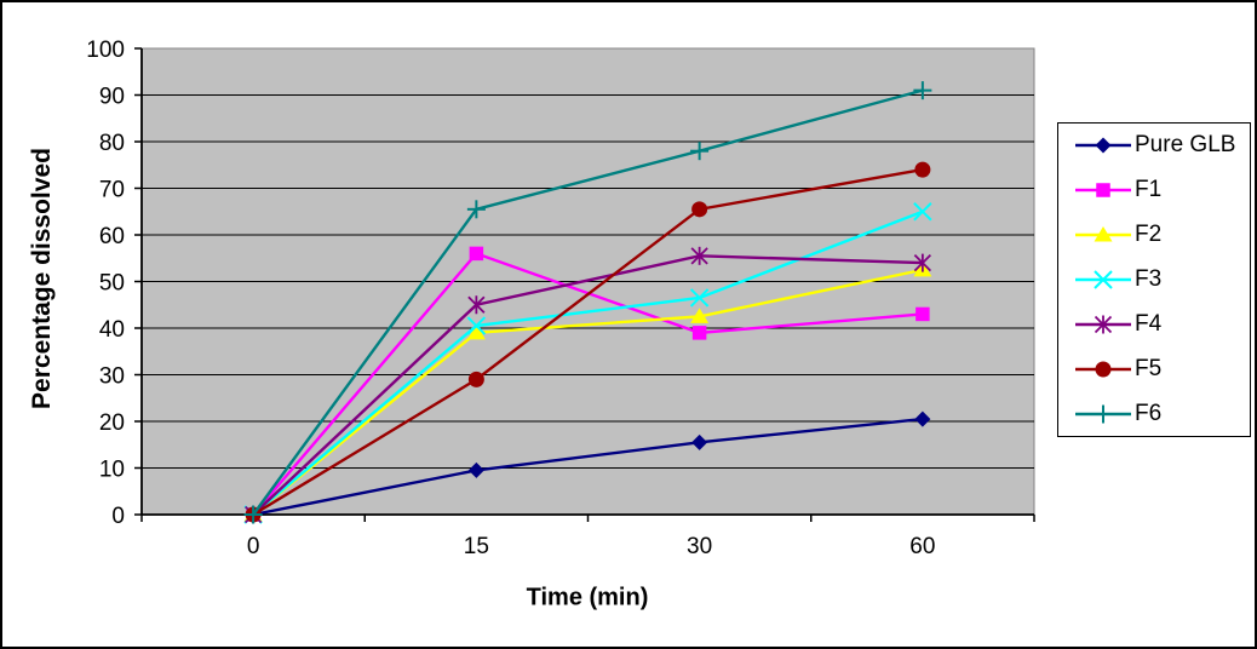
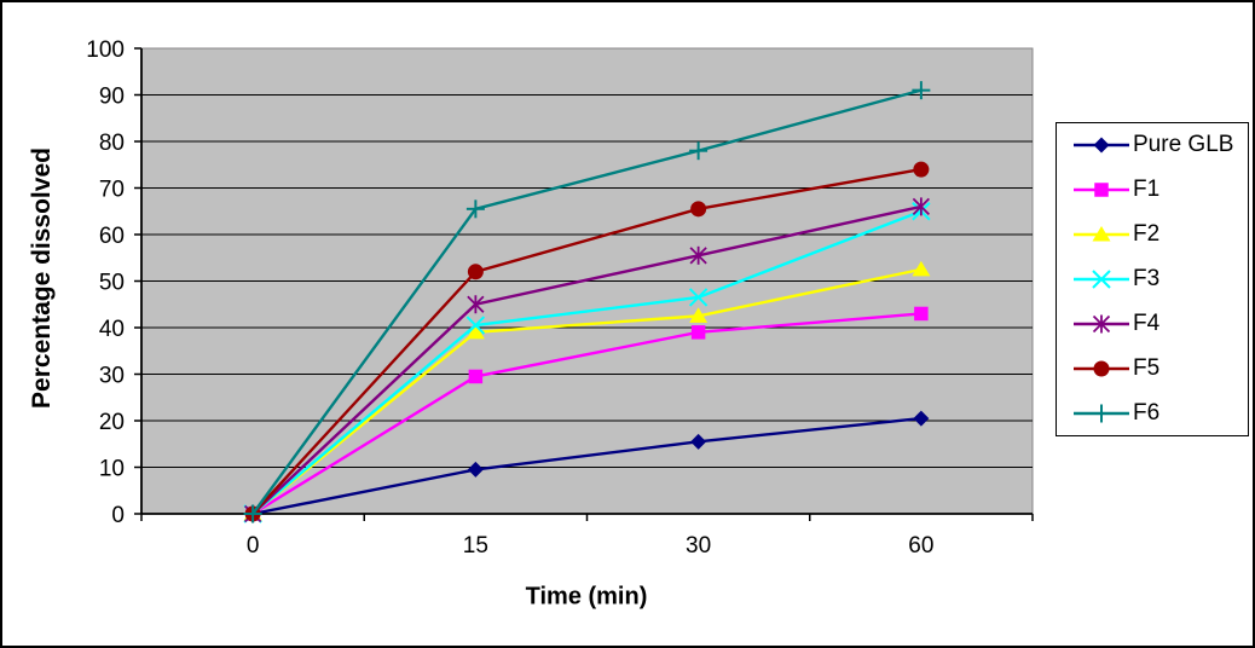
F1/15: 56 -> 30
F5/15: 29 -> 52
F4/60: 54 -> 66
